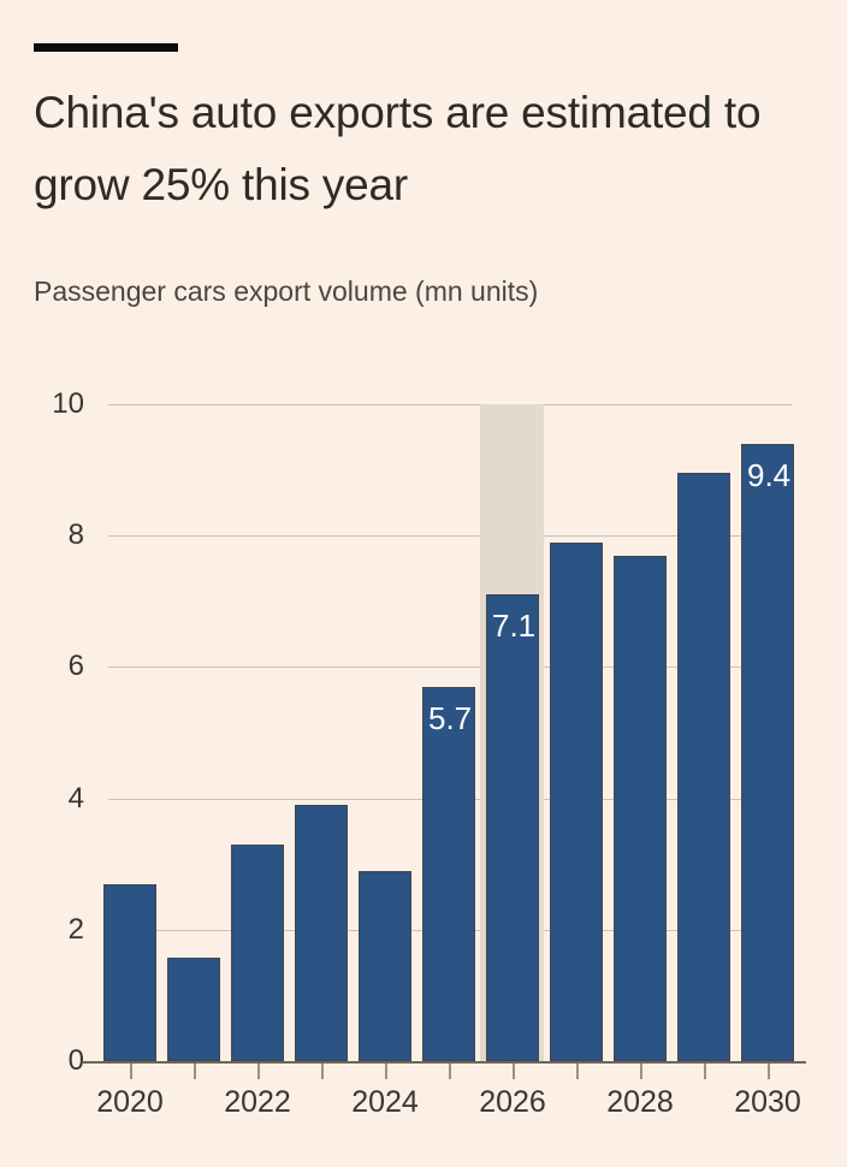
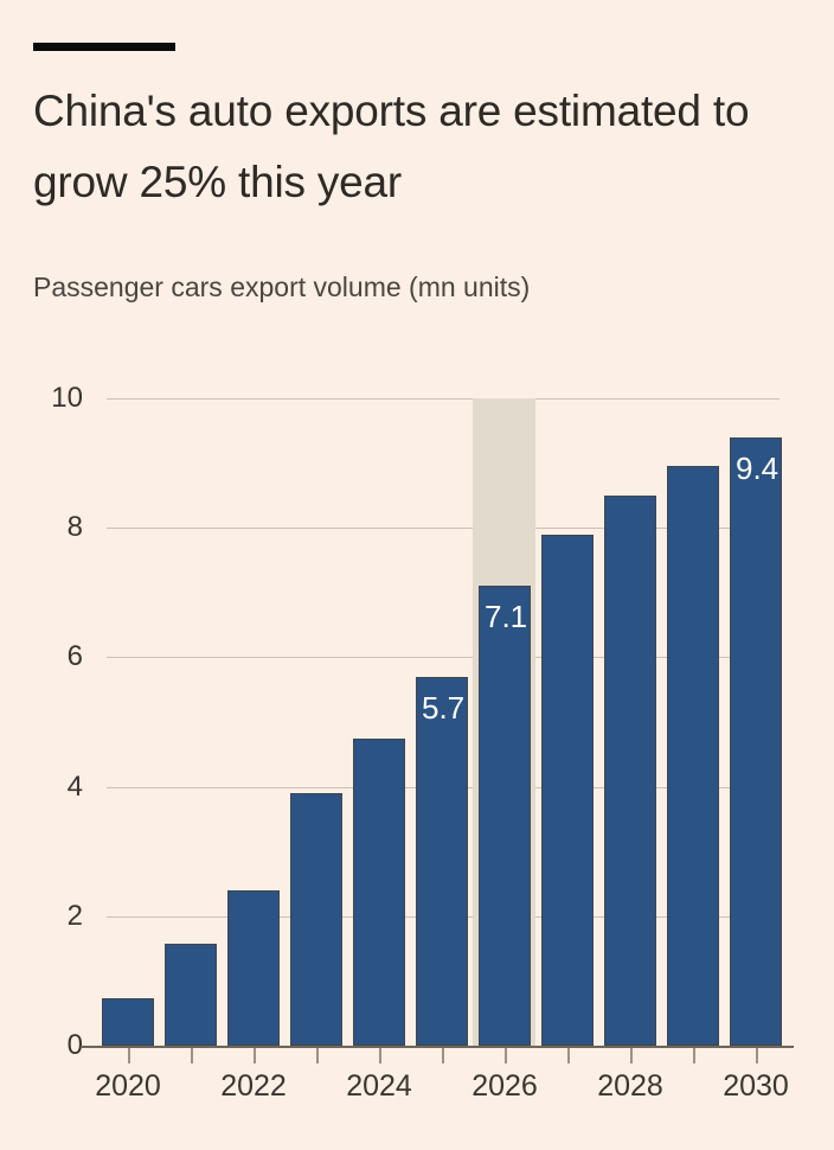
2020: 2.7 -> 0.7
2022: 3.3 -> 2.4
2024: 2.9 -> 4.8
2028: 7.7 -> 8.5
